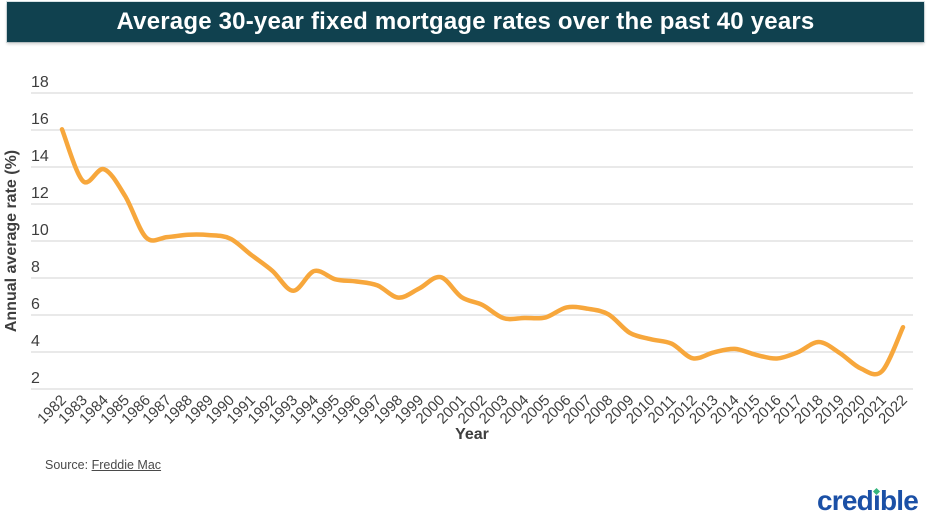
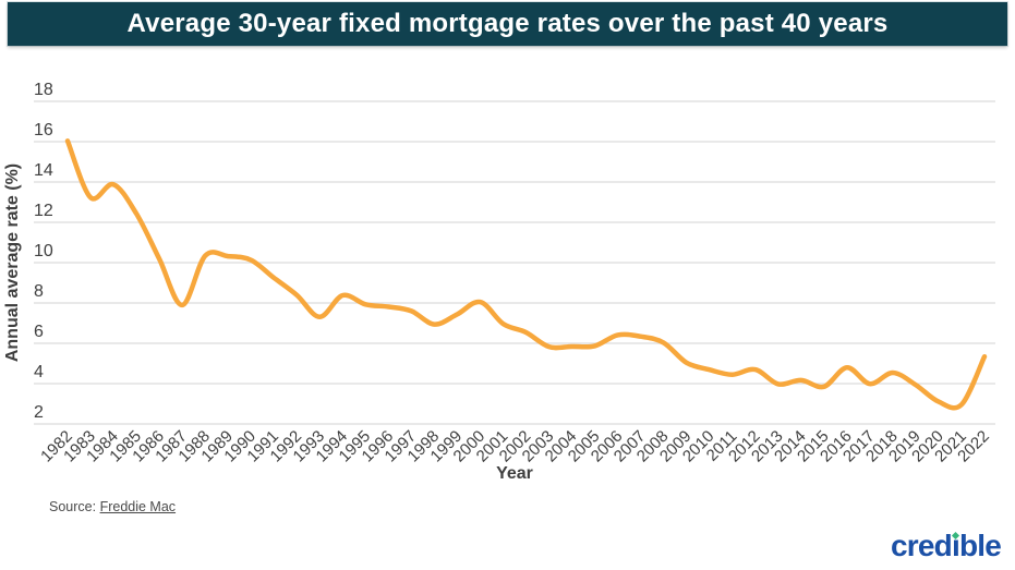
1987: 10.2 -> 7.9
2012: 3.7 -> 4.7
2016: 3.6 -> 4.8
